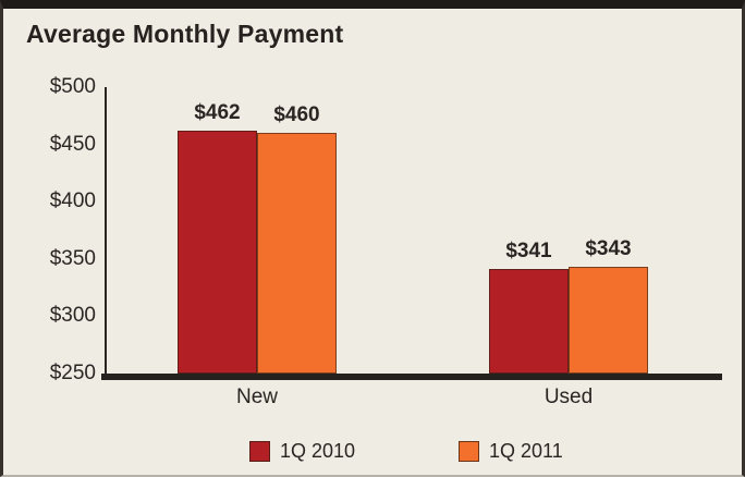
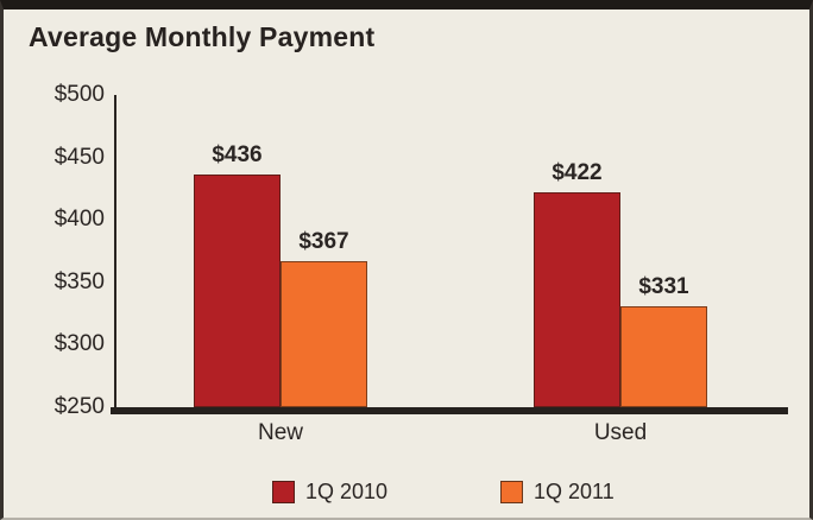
1Q 2010/New: $462 -> $436
1Q 2011/New: $460 -> $367
1Q 2010/Used: $341 -> $422
1Q 2011/Used: $343 -> $331
